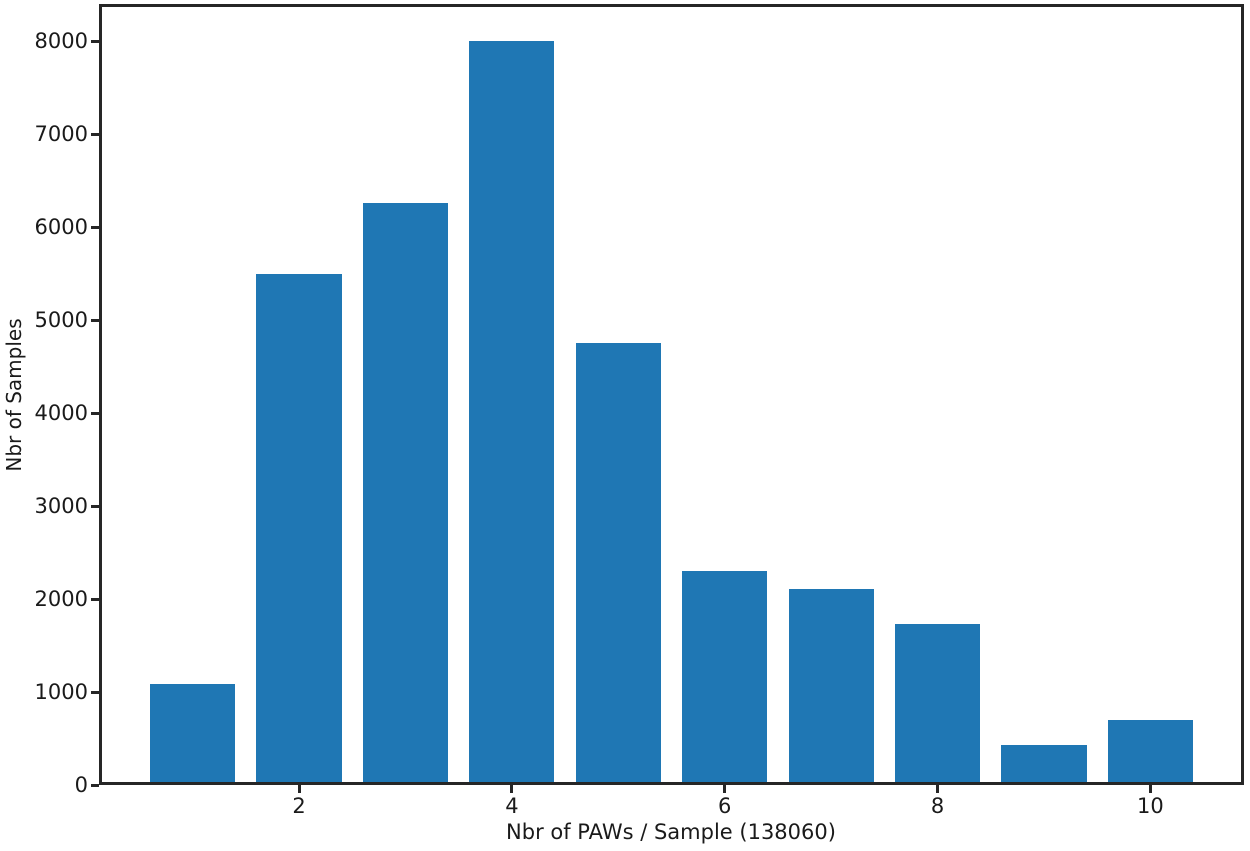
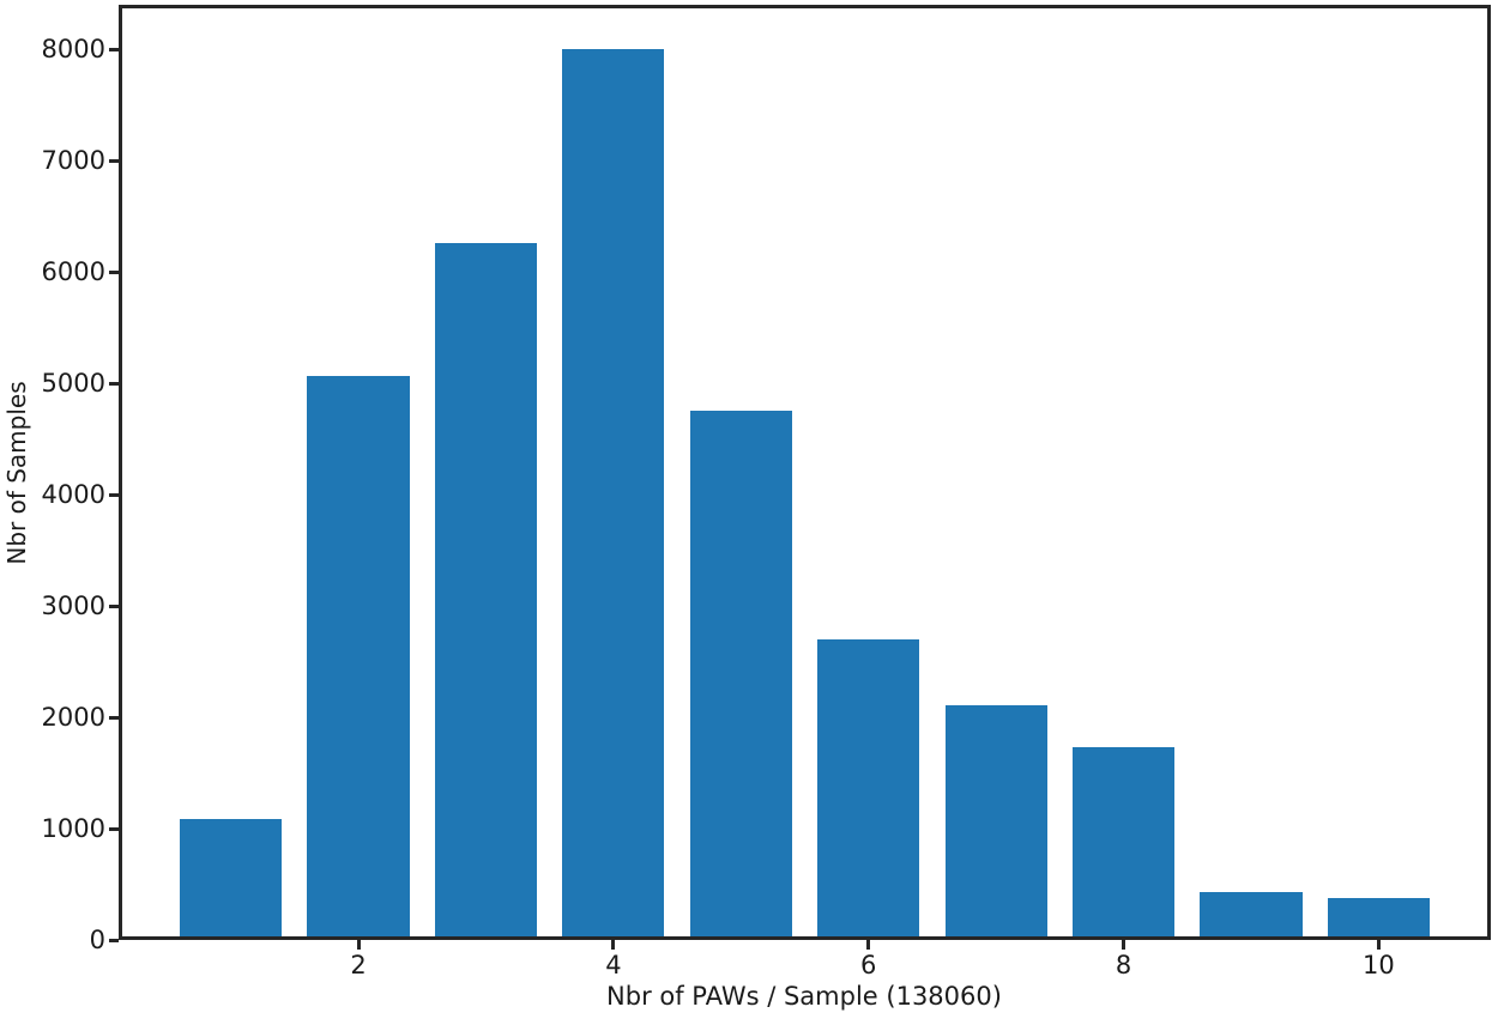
2: 5500 -> 5100
6: 2300 -> 2700
10: 700 -> 400
